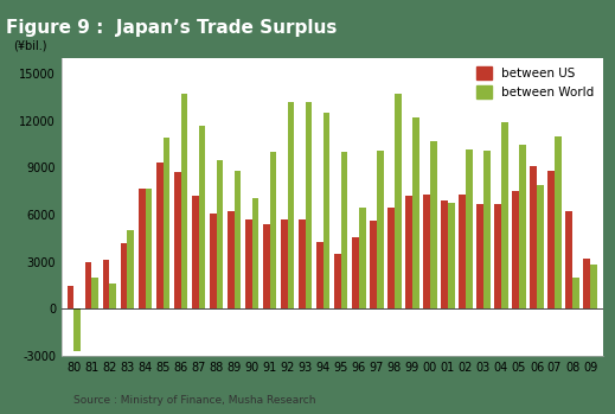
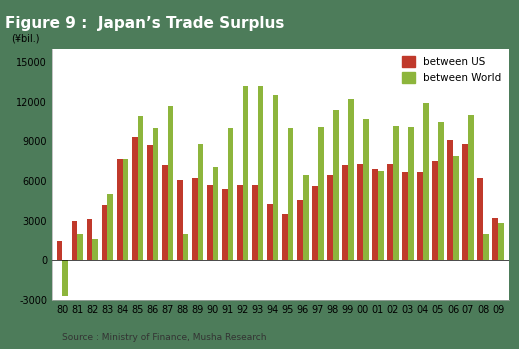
between World/86: 13700 -> 10000
between World/88: 9500 -> 2000
between World/98: 13700 -> 11400
